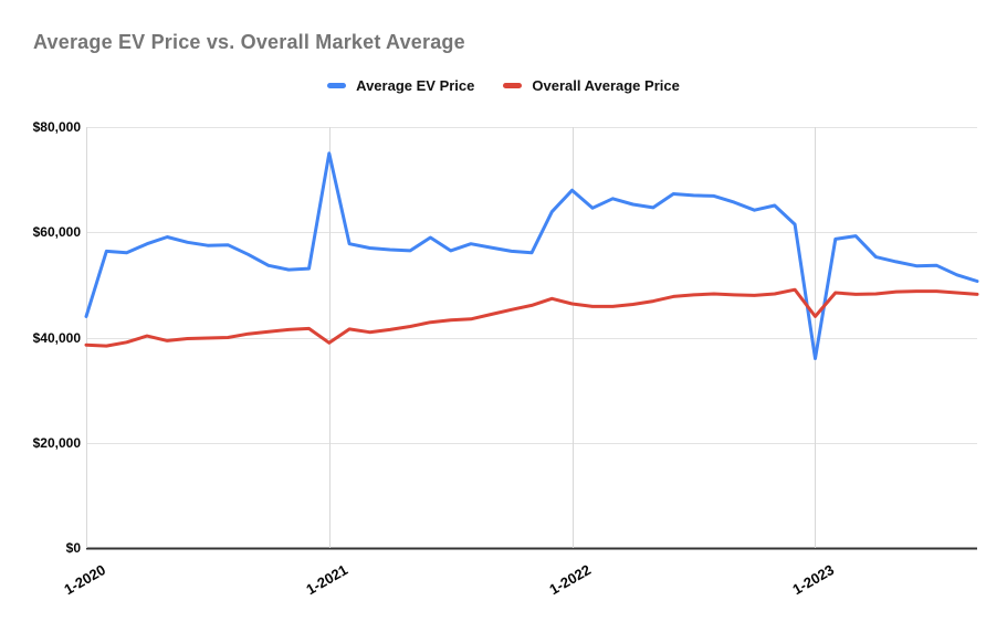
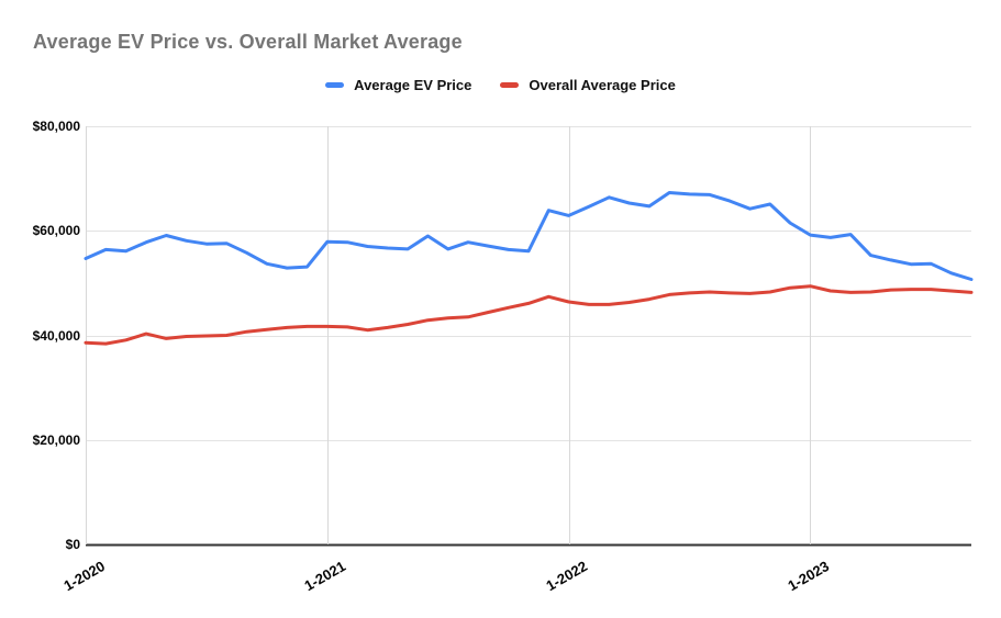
Average EV Price/1-2020: $44000 -> $55000
Average EV Price/1-2021: $75000 -> $58000
Overall Average Price/1-2021: $39000 -> $42000
Average EV Price/1-2022: $68000 -> $63000
Average EV Price/1-2023: $36000 -> $59000
Overall Average Price/1-2023: $44000 -> $49000
